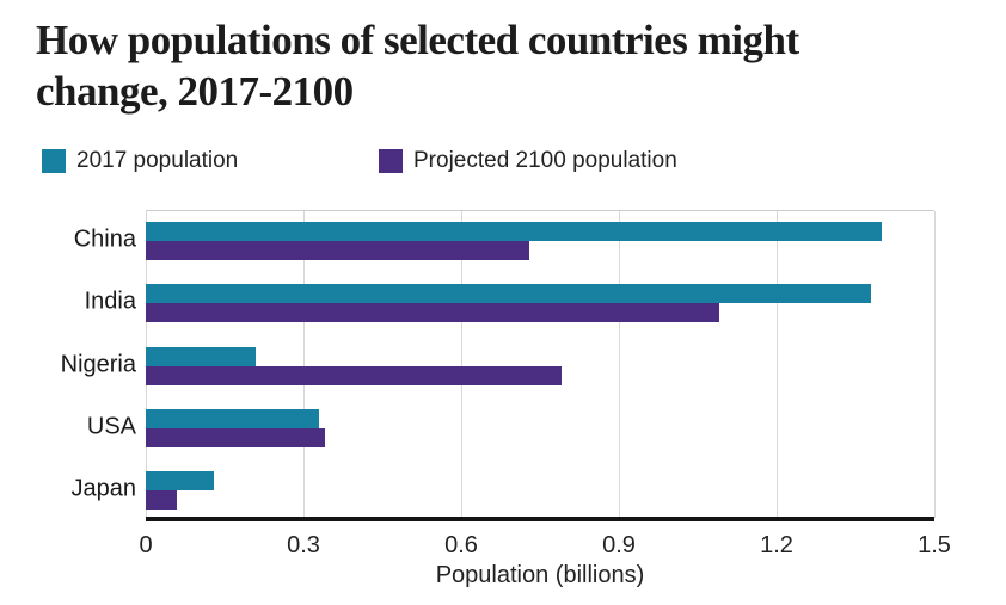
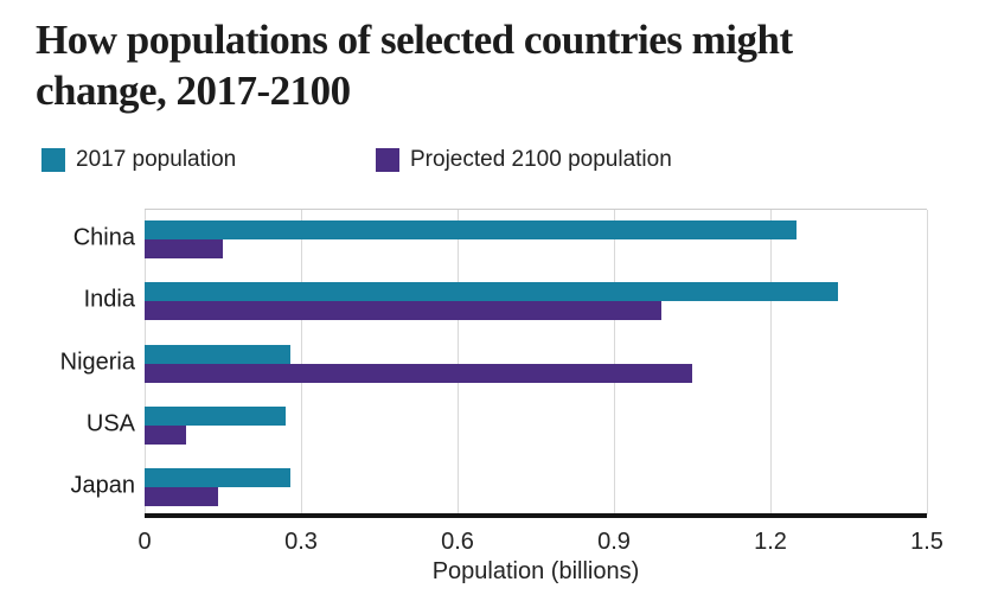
2017 population/China: 1.40 -> 1.25
Projected 2100 population/China: 0.73 -> 0.15
2017 population/India: 1.38 -> 1.33
Projected 2100 population/India: 1.09 -> 0.99
2017 population/Nigeria: 0.21 -> 0.28
Projected 2100 population/Nigeria: 0.79 -> 1.05
2017 population/USA: 0.33 -> 0.27
Projected 2100 population/USA: 0.34 -> 0.08
2017 population/Japan: 0.13 -> 0.28
Projected 2100 population/Japan: 0.06 -> 0.14
